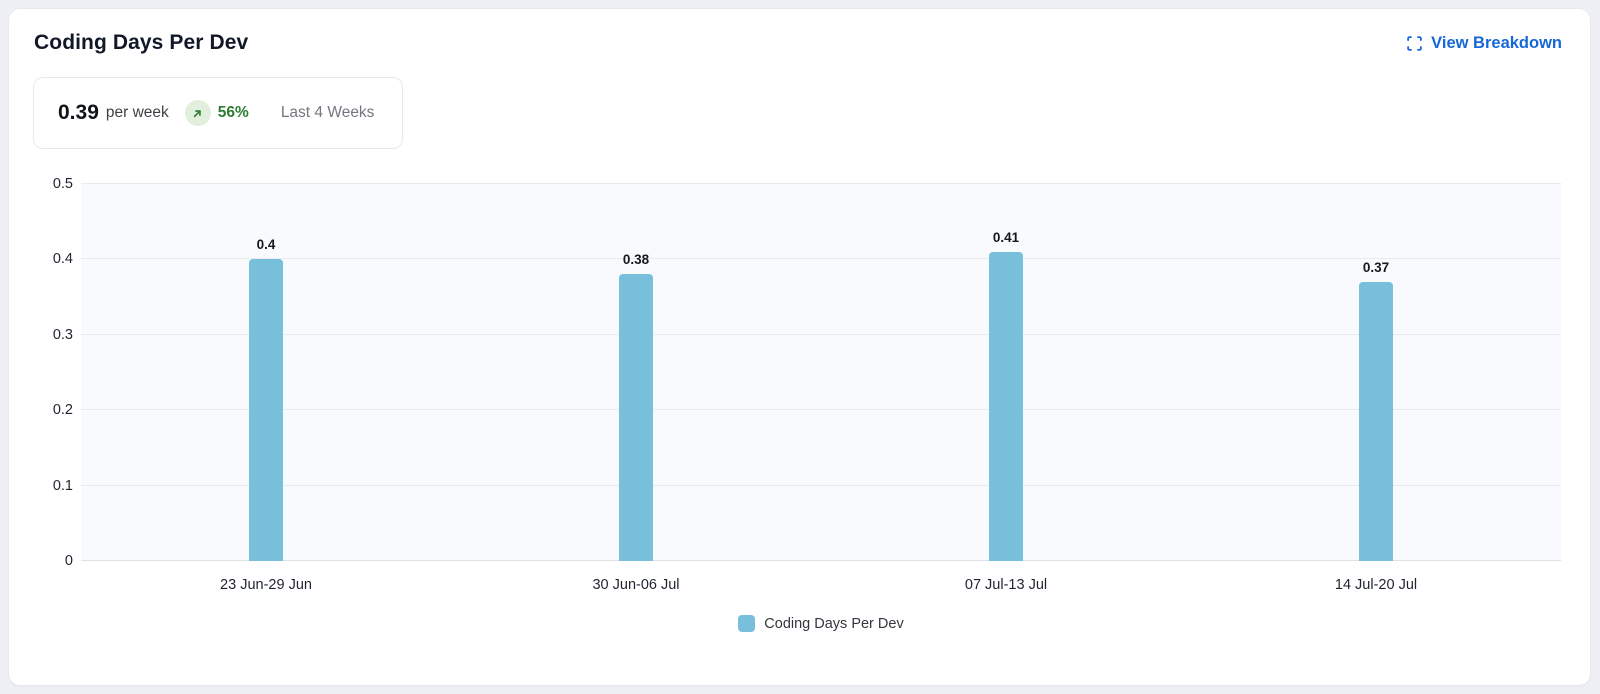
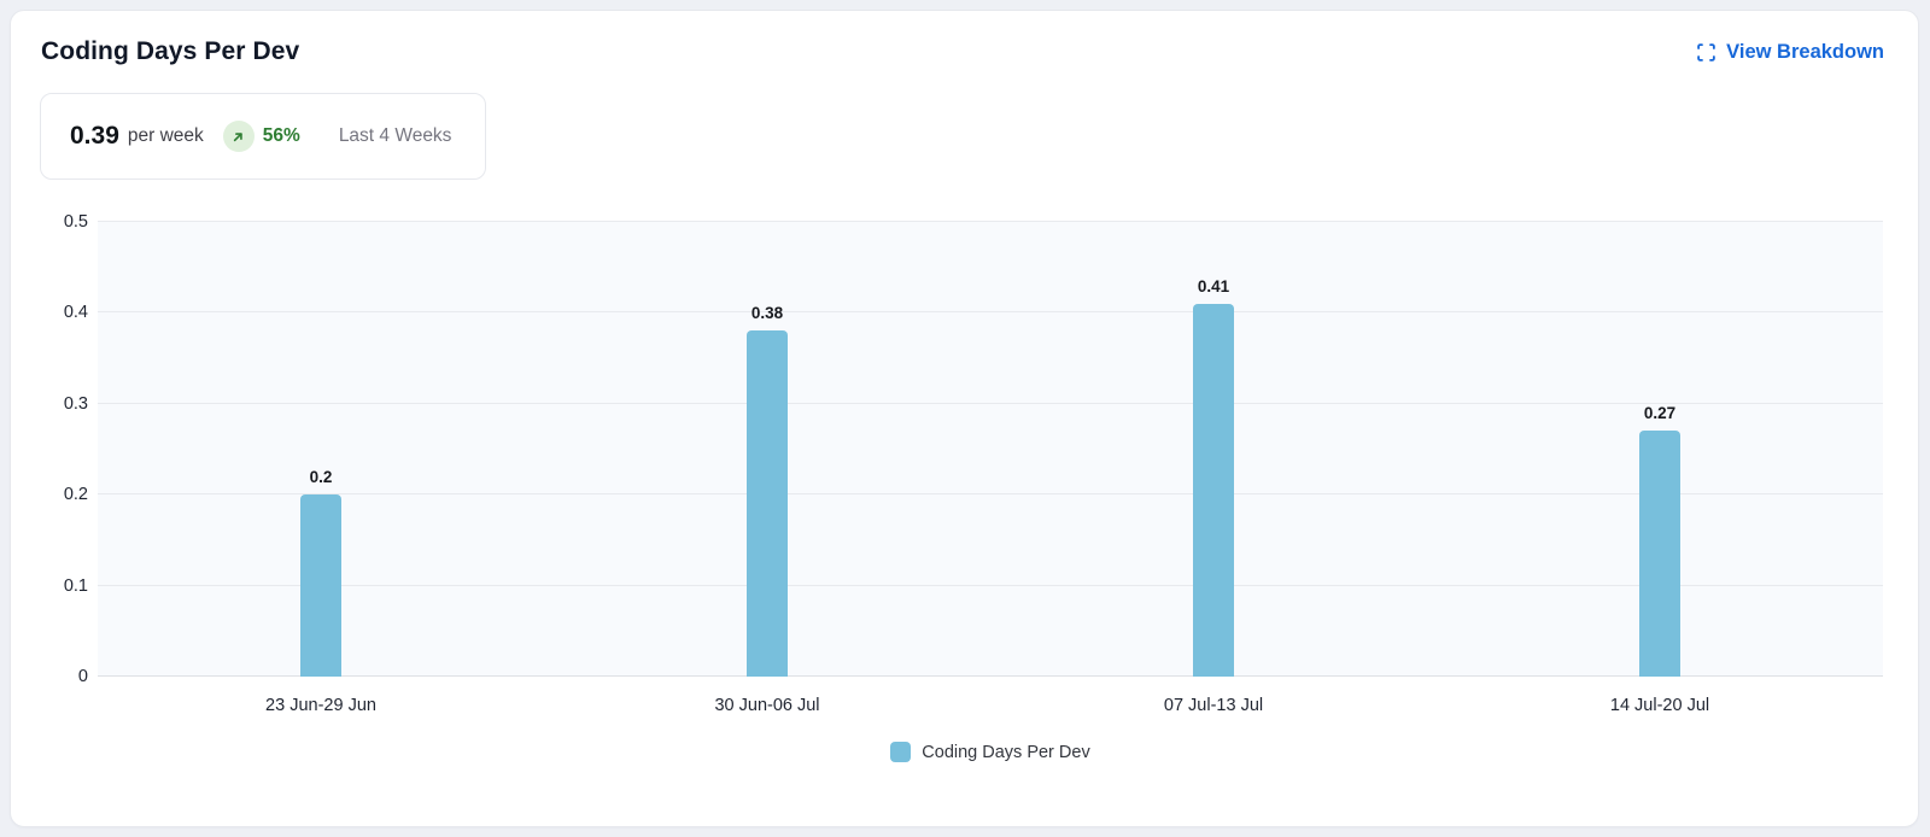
23 Jun-29 Jun: 0.4 -> 0.2
14 Jul-20 Jul: 0.37 -> 0.27
